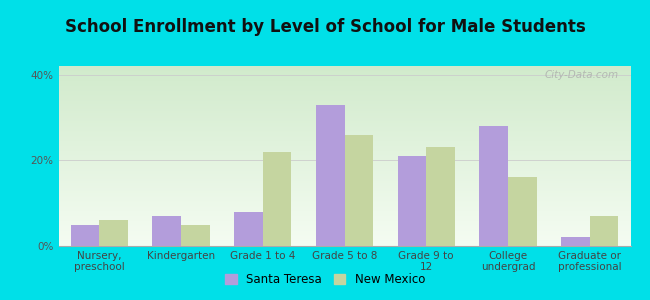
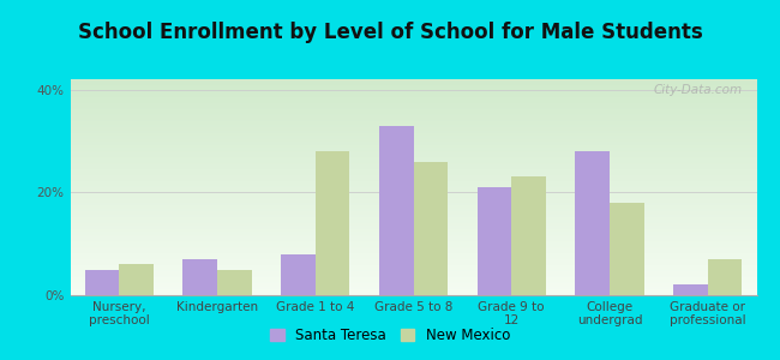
New Mexico/Grade 1 to 4: 22% -> 28%
New Mexico/College undergrad: 16% -> 18%
